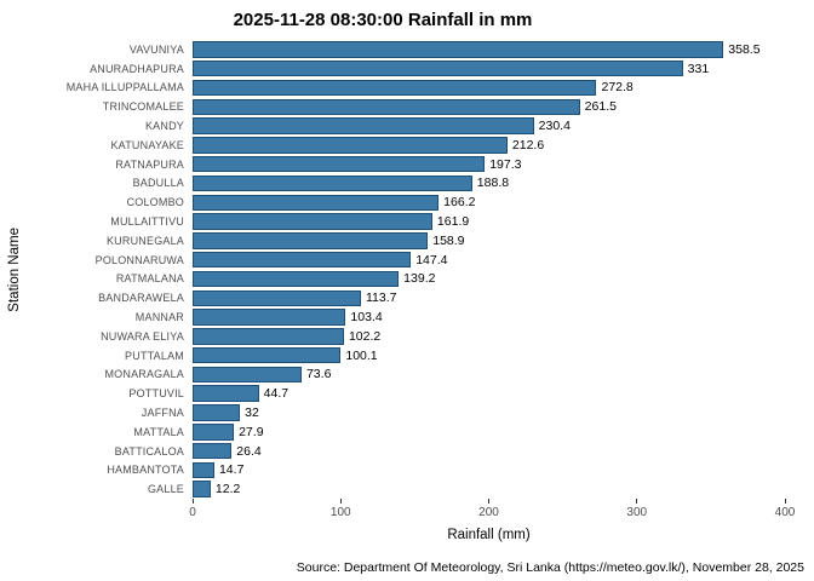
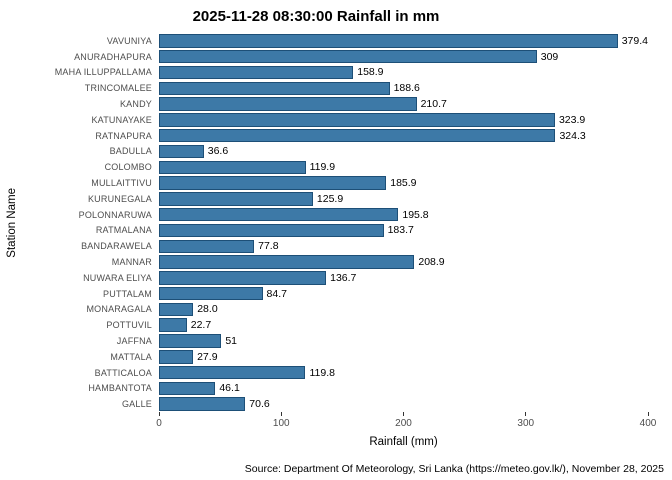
VAVUNIYA: 358.5 -> 379.4
ANURADHAPURA: 331 -> 309
MAHA ILLUPPALLAMA: 272.8 -> 158.9
TRINCOMALEE: 261.5 -> 188.6
KANDY: 230.4 -> 210.7
KATUNAYAKE: 212.6 -> 323.9
RATNAPURA: 197.3 -> 324.3
BADULLA: 188.8 -> 36.6
COLOMBO: 166.2 -> 119.9
MULLAITTIVU: 161.9 -> 185.9
KURUNEGALA: 158.9 -> 125.9
POLONNARUWA: 147.4 -> 195.8
RATMALANA: 139.2 -> 183.7
BANDARAWELA: 113.7 -> 77.8
MANNAR: 103.4 -> 208.9
NUWARA ELIYA: 102.2 -> 136.7
PUTTALAM: 100.1 -> 84.7
MONARAGALA: 73.6 -> 28.0
POTTUVIL: 44.7 -> 22.7
JAFFNA: 32 -> 51
BATTICALOA: 26.4 -> 119.8
HAMBANTOTA: 14.7 -> 46.1
GALLE: 12.2 -> 70.6
